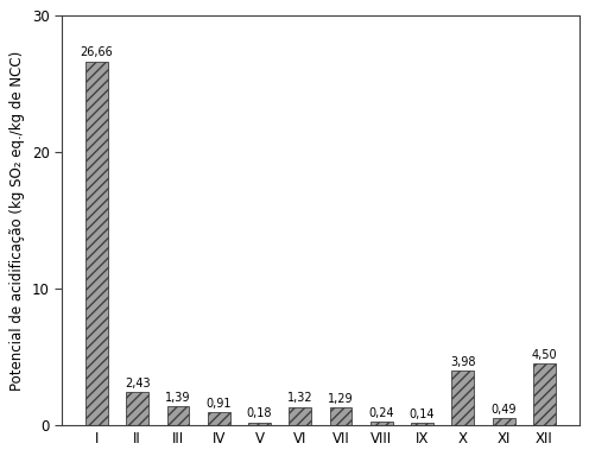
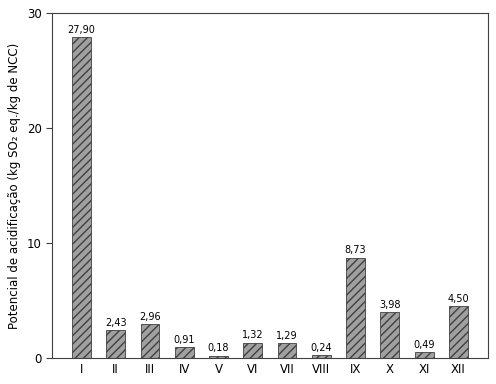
I: 26,66 -> 27,90
III: 1,39 -> 2,96
IX: 0,14 -> 8,73
